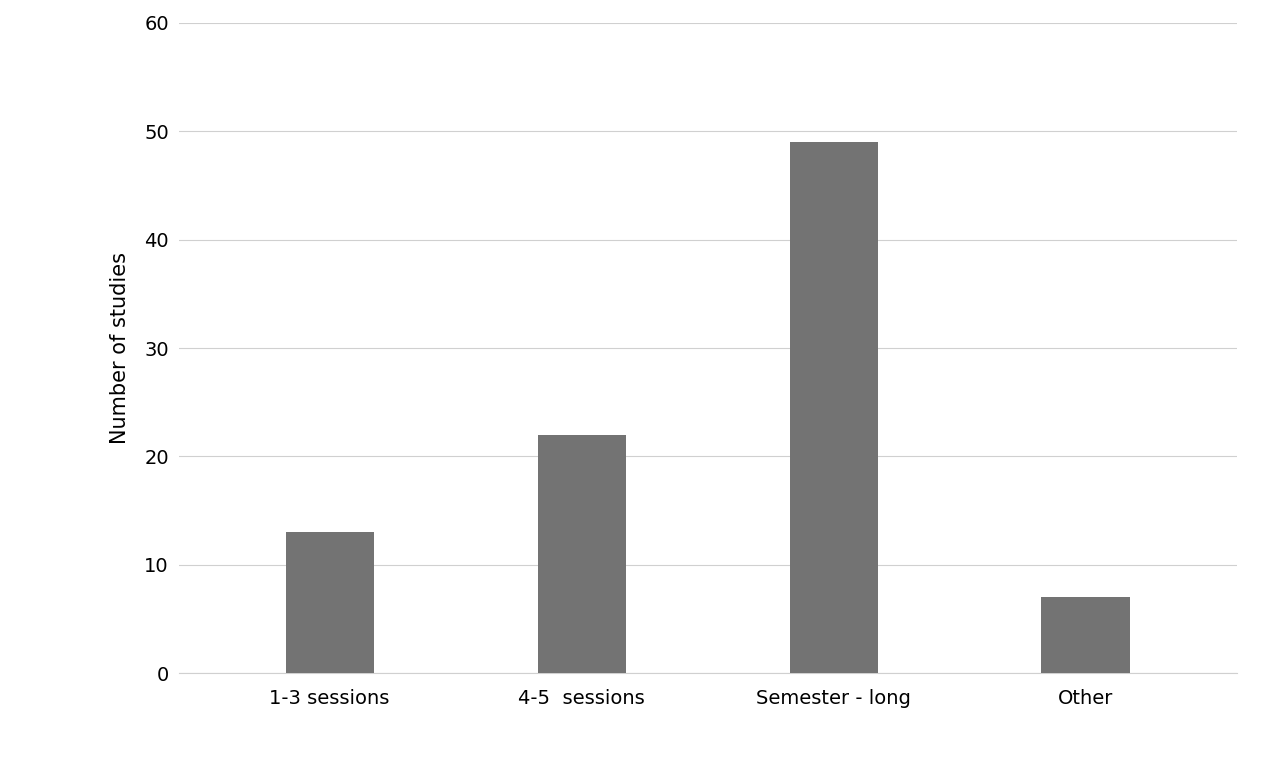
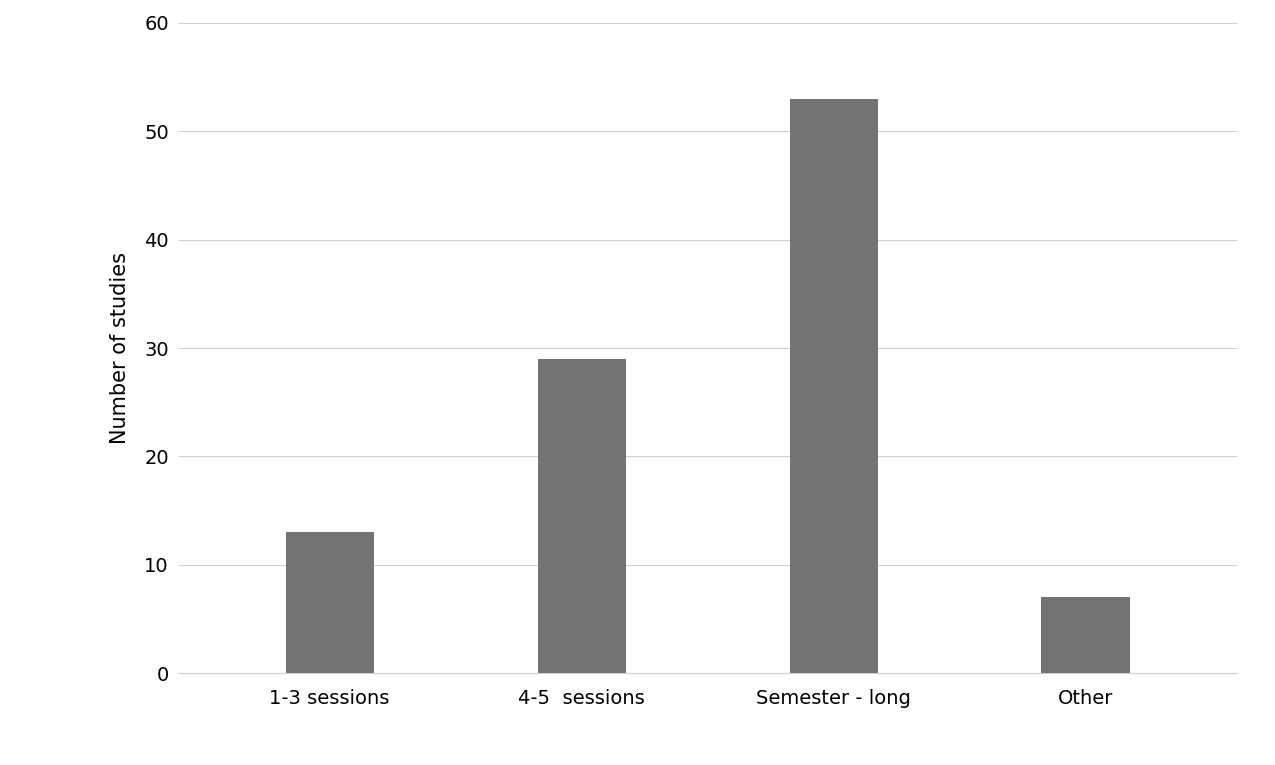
4-5 sessions: 22 -> 29
Semester - long: 49 -> 53
